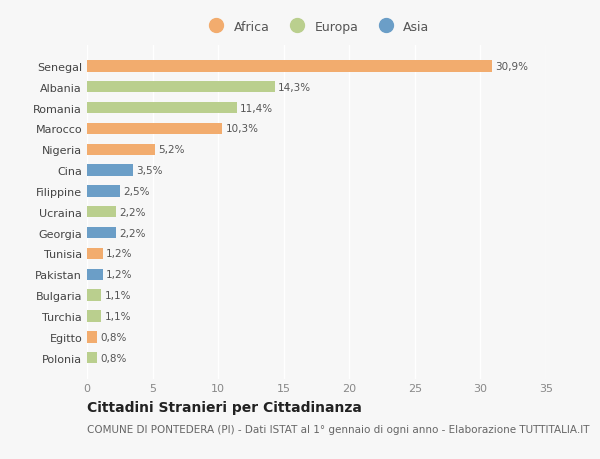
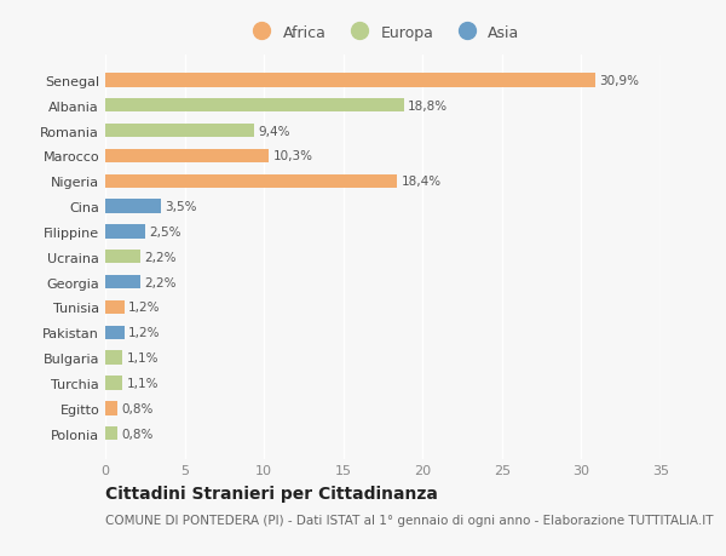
Albania: 14,3% -> 18,8%
Romania: 11,4% -> 9,4%
Nigeria: 5,2% -> 18,4%
